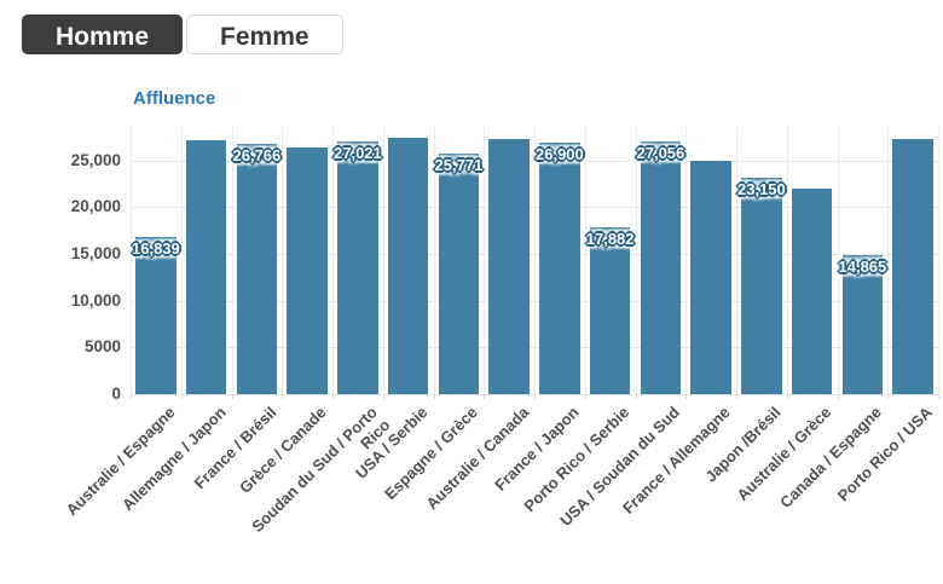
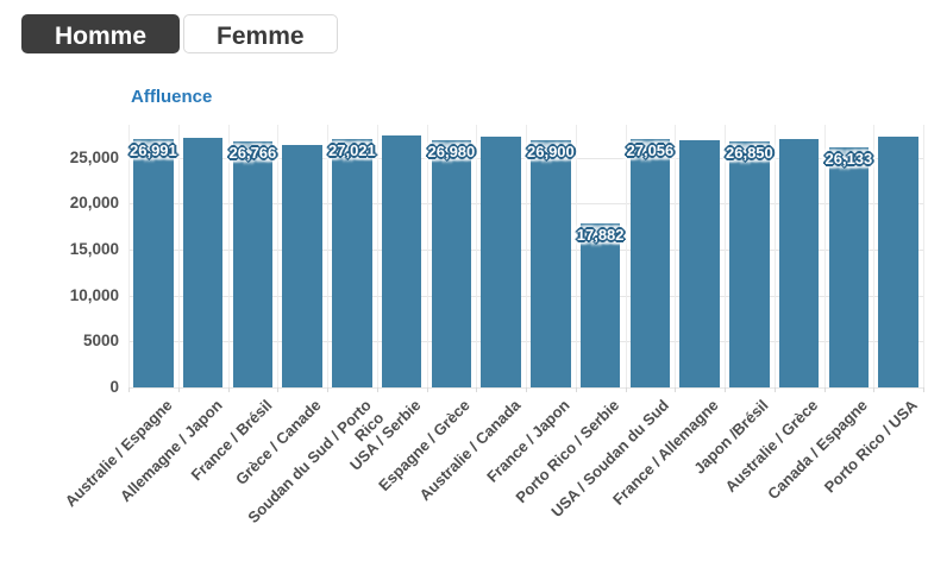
Australie / Espagne: 16,839 -> 26,991
Espagne / Grèce: 25,771 -> 26,980
France / Allemagne: 25000 -> 27000
Japon /Brésil: 23,150 -> 26,850
Australie / Grèce: 22000 -> 27000
Canada / Espagne: 14,865 -> 26,133
